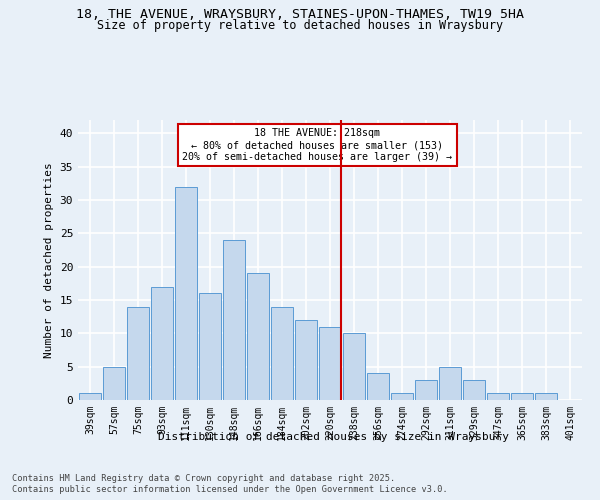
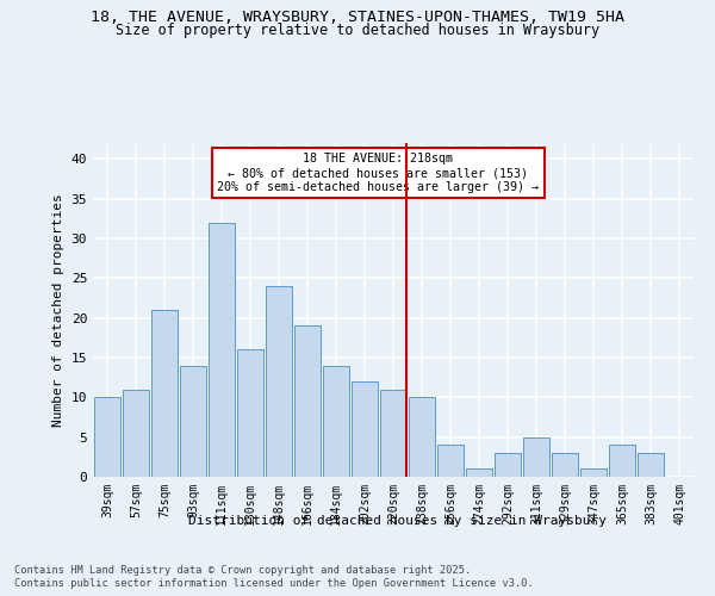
39sqm: 1 -> 10
57sqm: 5 -> 11
75sqm: 14 -> 21
93sqm: 17 -> 14
365sqm: 1 -> 4
383sqm: 1 -> 3
